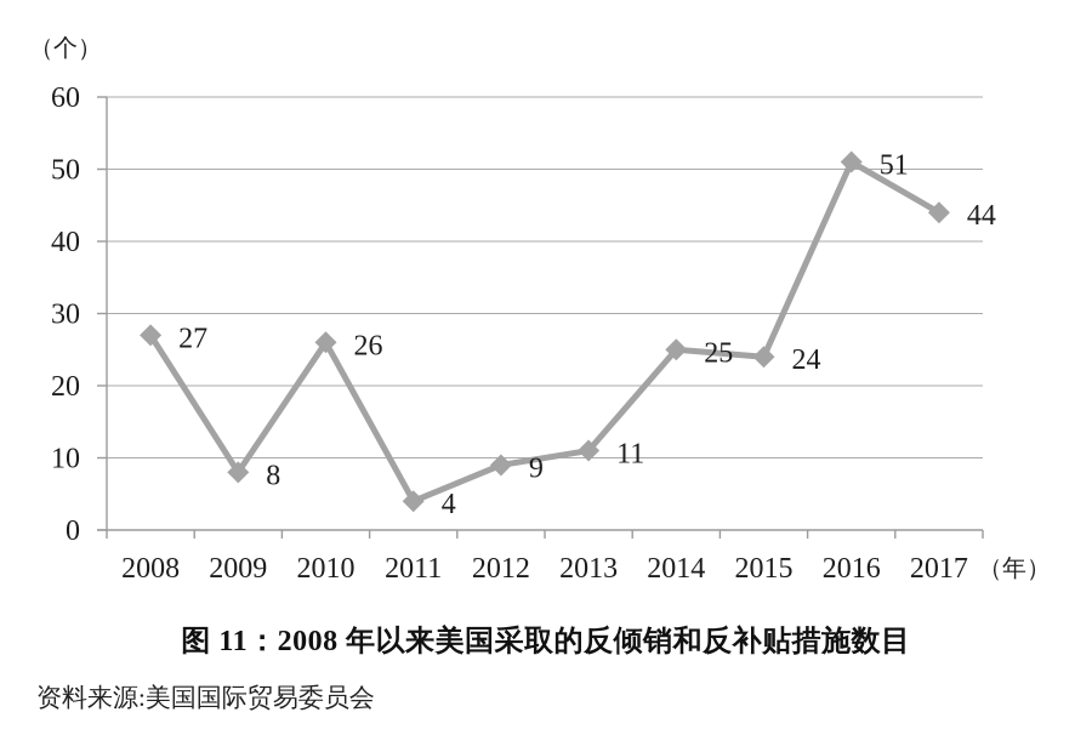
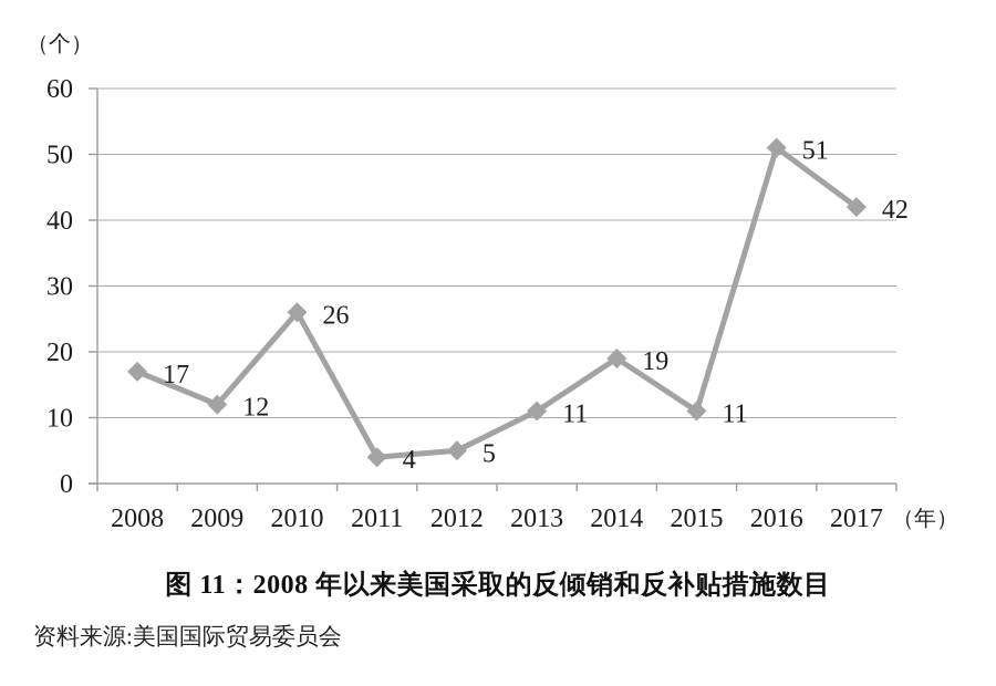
2008: 27 -> 17
2009: 8 -> 12
2012: 9 -> 5
2014: 25 -> 19
2015: 24 -> 11
2017: 44 -> 42
